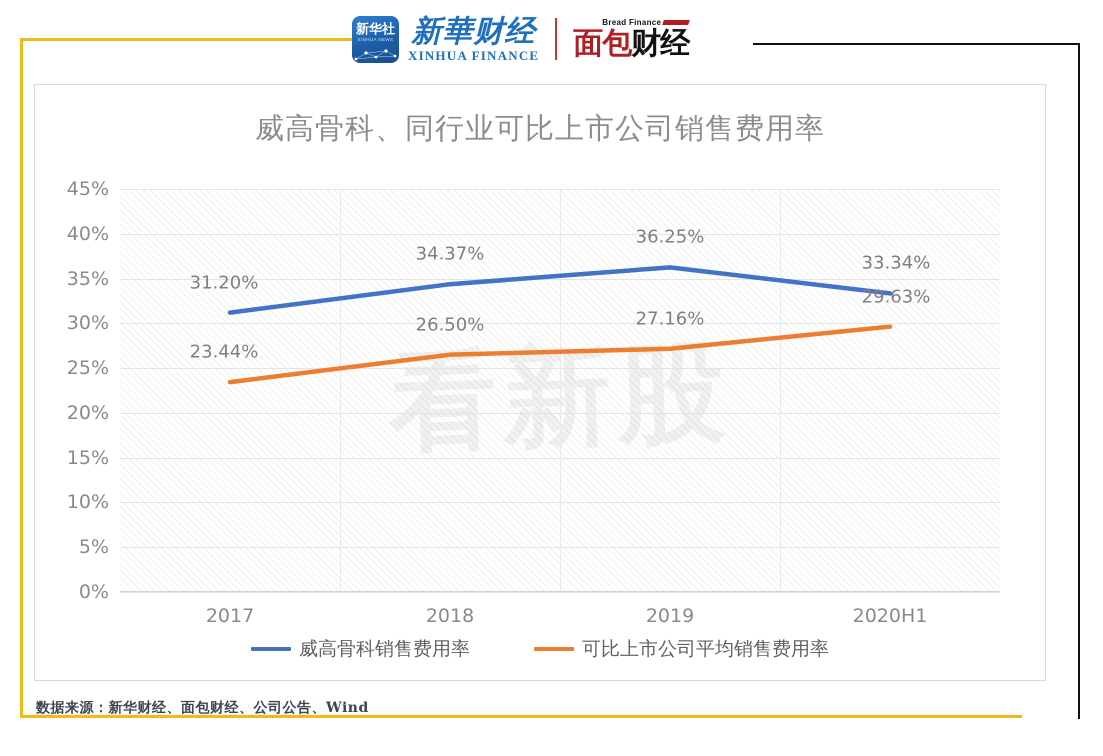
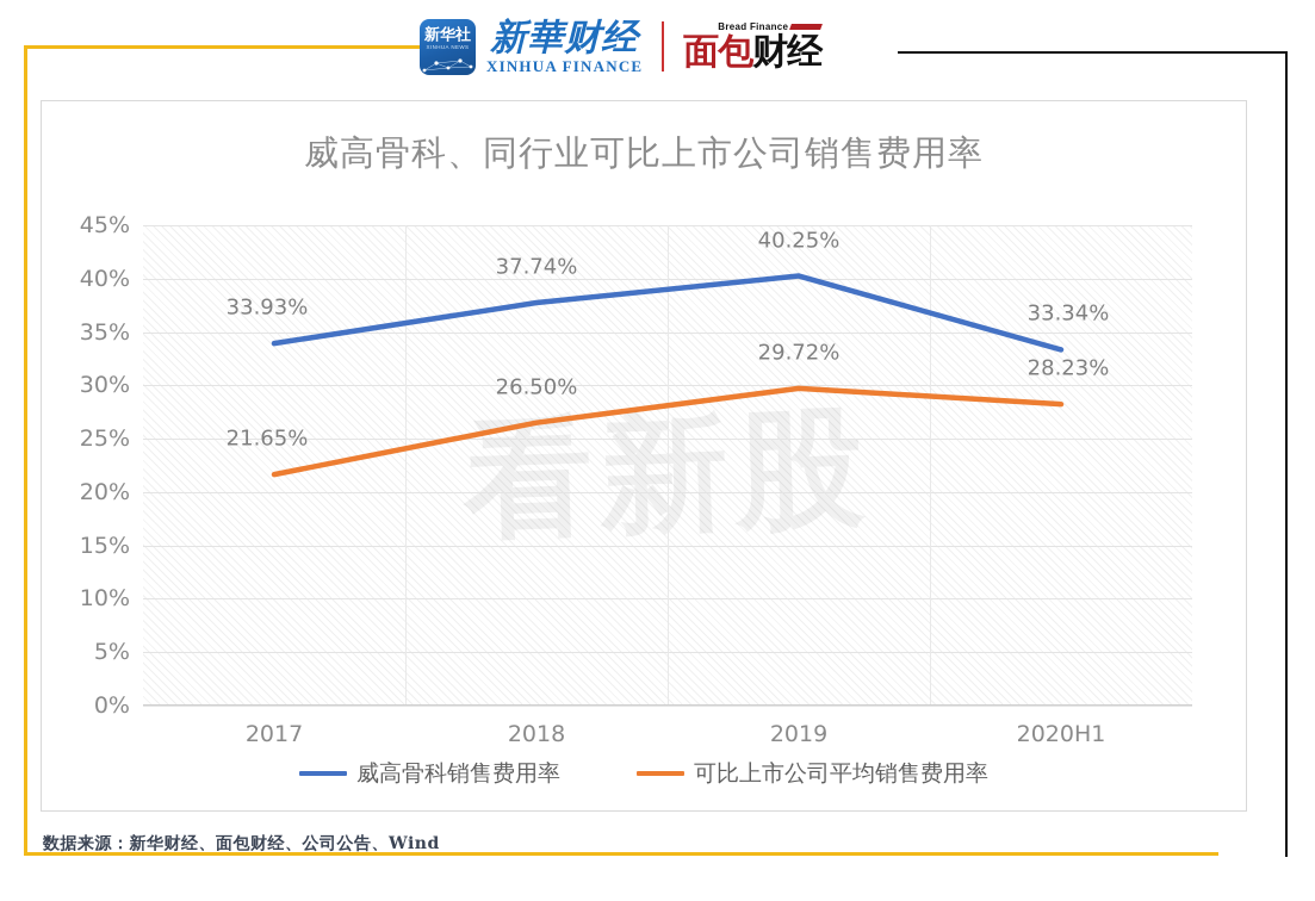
威高骨科销售费用率/2017: 31.20% -> 33.93%
可比上市公司平均销售费用率/2017: 23.44% -> 21.65%
威高骨科销售费用率/2018: 34.37% -> 37.74%
威高骨科销售费用率/2019: 36.25% -> 40.25%
可比上市公司平均销售费用率/2019: 27.16% -> 29.72%
可比上市公司平均销售费用率/2020H1: 29.63% -> 28.23%
